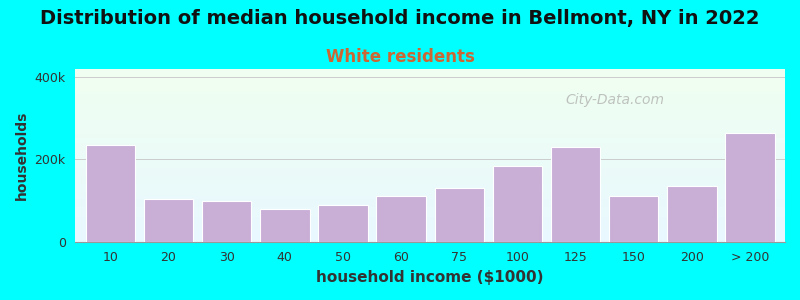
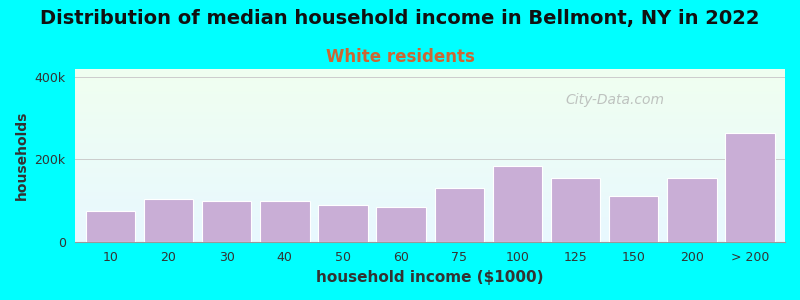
10: 235k -> 75k
40: 80k -> 100k
60: 110k -> 85k
125: 230k -> 155k
200: 135k -> 155k
